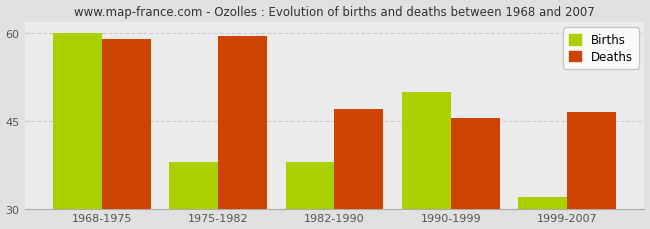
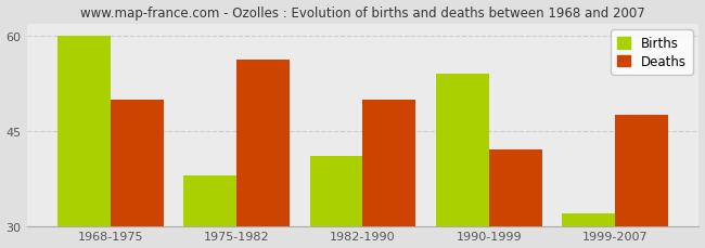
Deaths/1968-1975: 59.0 -> 50.0
Deaths/1975-1982: 59.5 -> 56.2
Births/1982-1990: 38 -> 41
Deaths/1982-1990: 47.0 -> 50.0
Births/1990-1999: 50 -> 54
Deaths/1990-1999: 45.5 -> 42.0
Deaths/1999-2007: 46.5 -> 47.6
